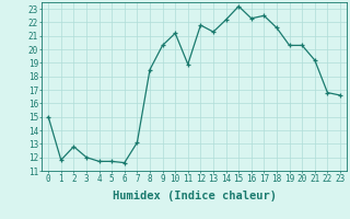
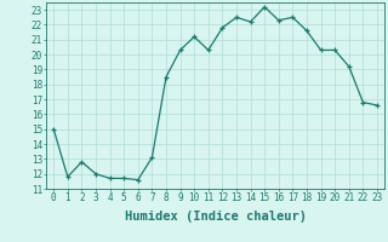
11: 18.9 -> 20.3
13: 21.3 -> 22.5
